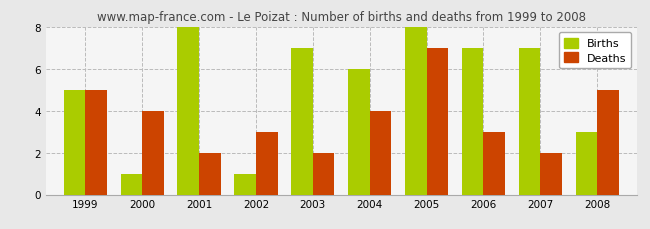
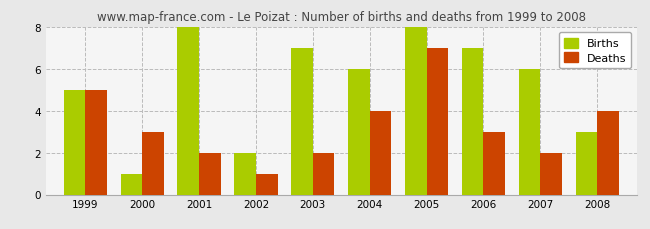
Deaths/2000: 4 -> 3
Births/2002: 1 -> 2
Deaths/2002: 3 -> 1
Births/2007: 7 -> 6
Deaths/2008: 5 -> 4
